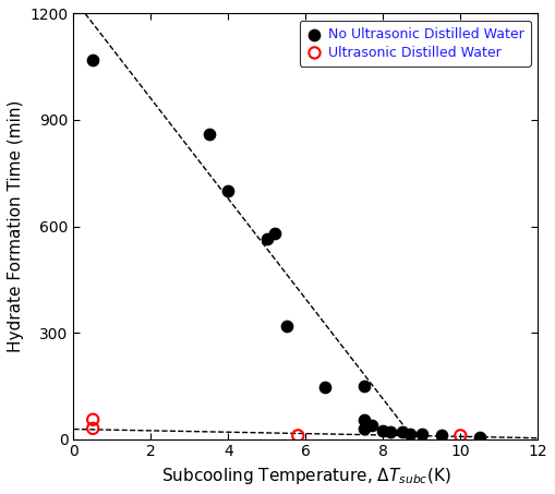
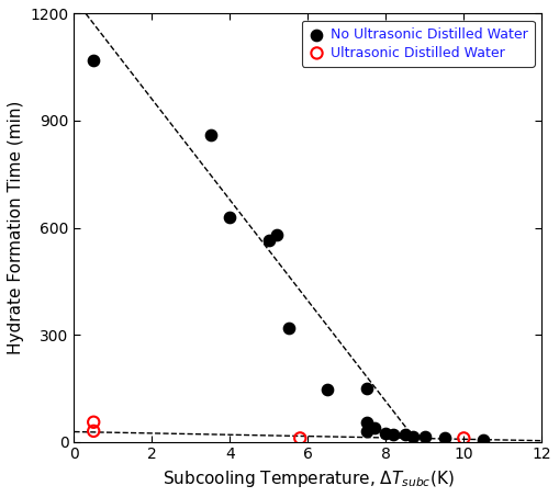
No Ultrasonic Distilled Water/4: 700 -> 630
